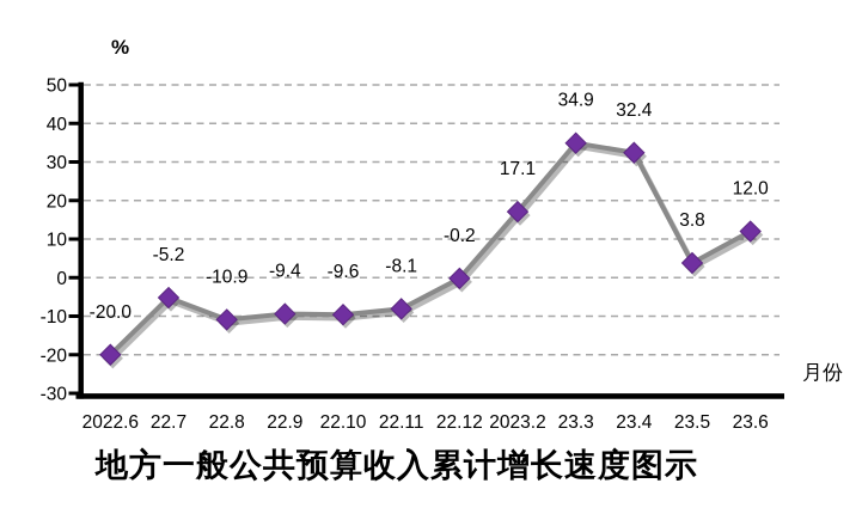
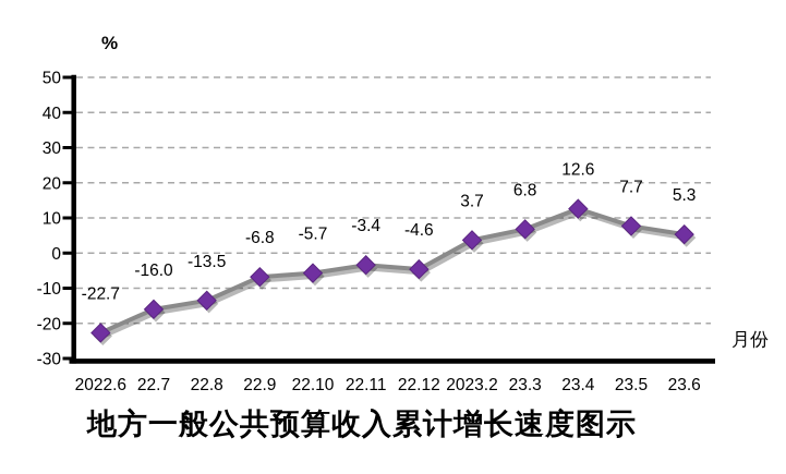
2022.6: -20.0 -> -22.7
22.7: -5.2 -> -16.0
22.8: -10.9 -> -13.5
22.9: -9.4 -> -6.8
22.10: -9.6 -> -5.7
22.11: -8.1 -> -3.4
22.12: -0.2 -> -4.6
2023.2: 17.1 -> 3.7
23.3: 34.9 -> 6.8
23.4: 32.4 -> 12.6
23.5: 3.8 -> 7.7
23.6: 12.0 -> 5.3
